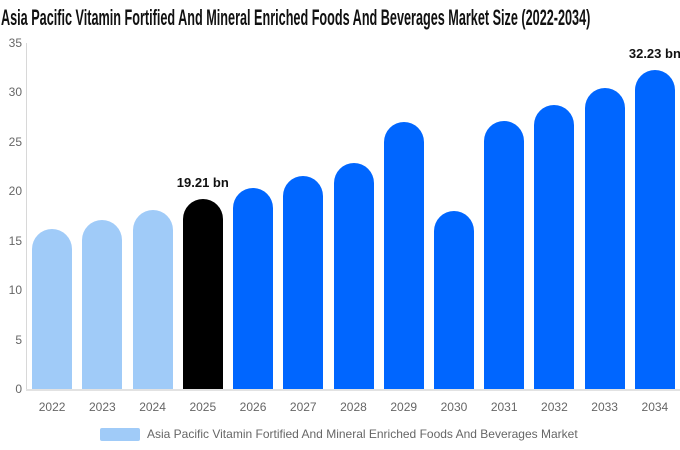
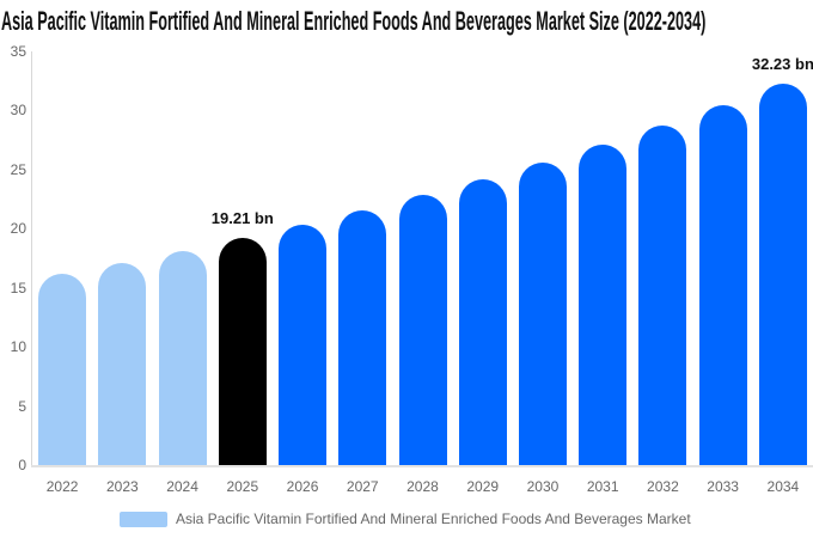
2029: 27 -> 24
2030: 18 -> 26
